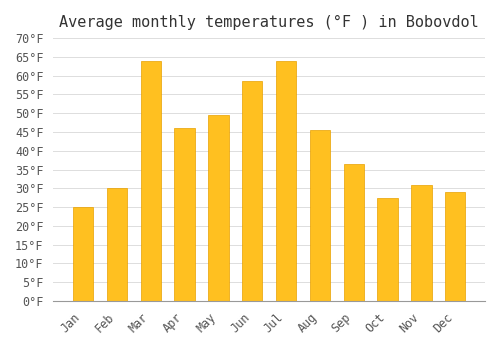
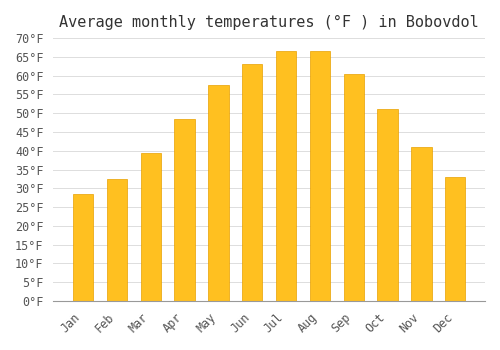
Jan: 25.0°F -> 28.5°F
Feb: 30.0°F -> 32.5°F
Mar: 64.0°F -> 39.5°F
Apr: 46.0°F -> 48.5°F
May: 49.5°F -> 57.5°F
Jun: 58.5°F -> 63.0°F
Jul: 64.0°F -> 66.5°F
Aug: 45.5°F -> 66.5°F
Sep: 36.5°F -> 60.5°F
Oct: 27.5°F -> 51.0°F
Nov: 31.0°F -> 41.0°F
Dec: 29.0°F -> 33.0°F
